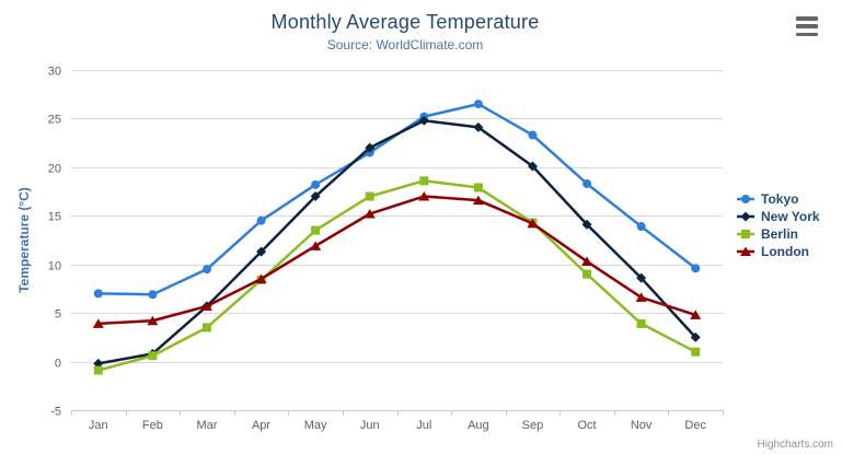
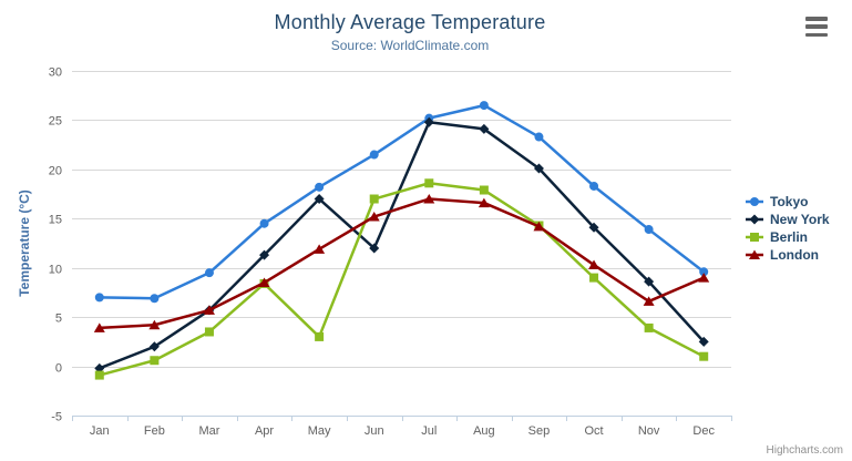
New York/Feb: 1 -> 2
Berlin/May: 14 -> 3
New York/Jun: 22 -> 12
London/Dec: 5 -> 9
